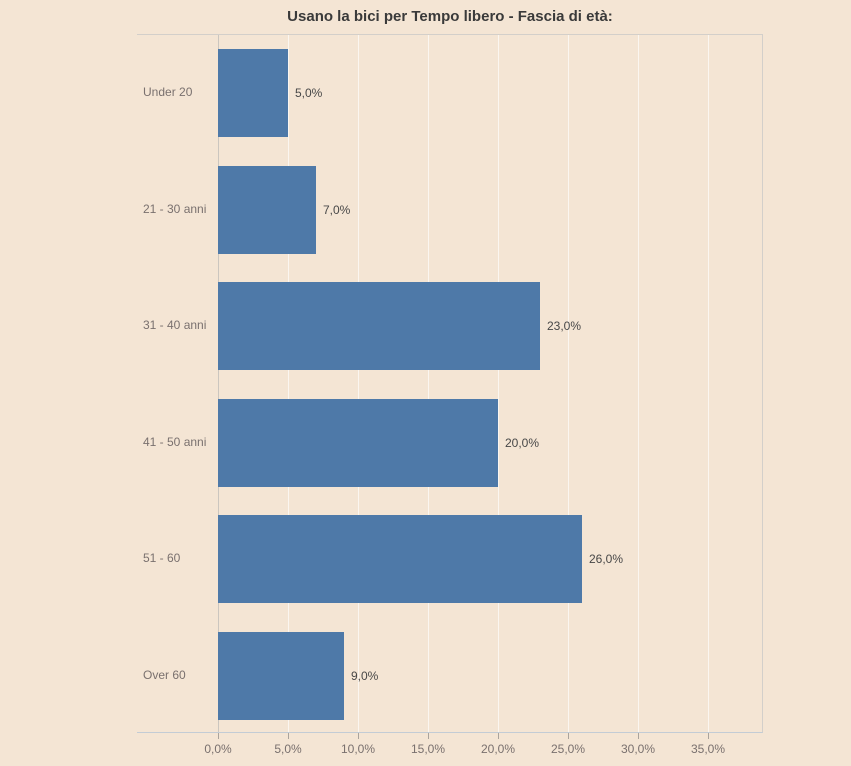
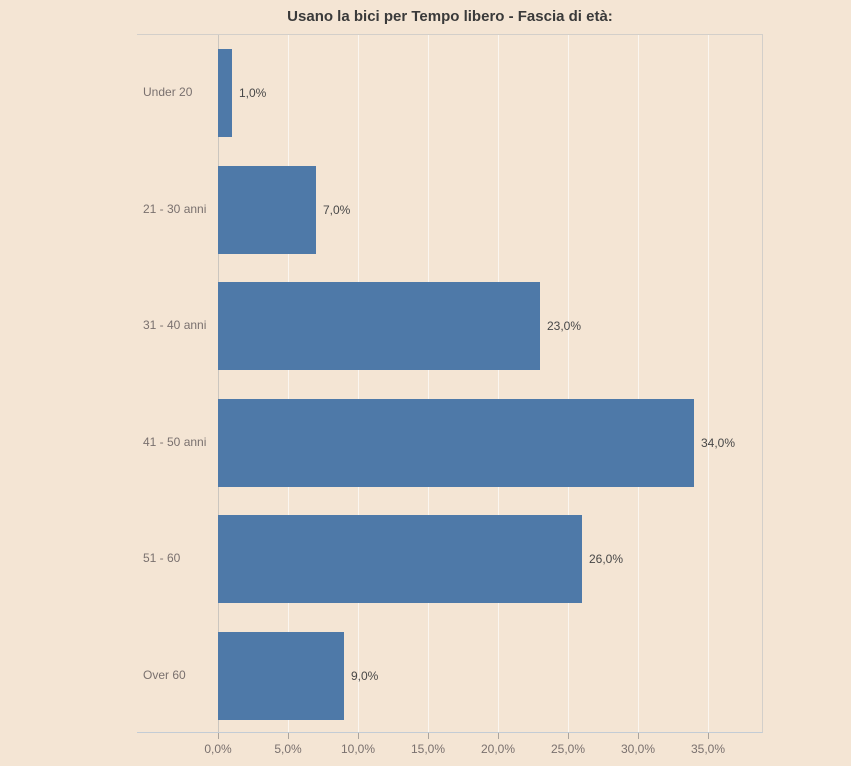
Under 20: 5,0% -> 1,0%
41 - 50 anni: 20,0% -> 34,0%
